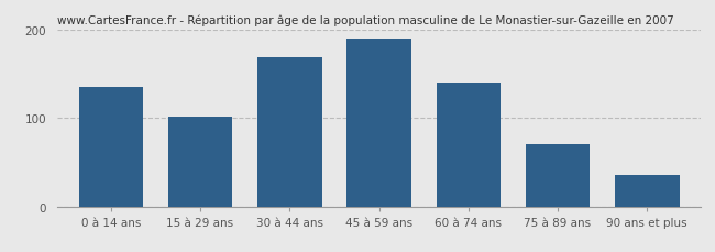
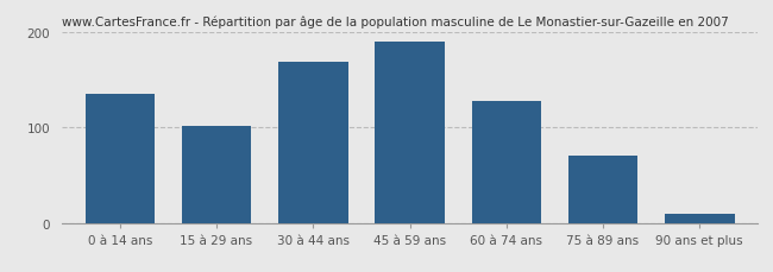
60 à 74 ans: 140 -> 128
90 ans et plus: 36 -> 10
